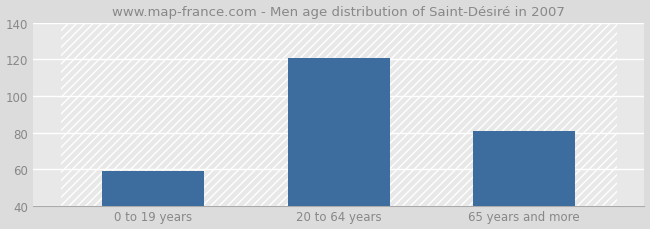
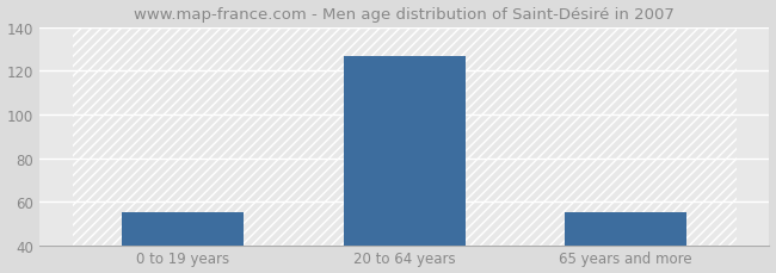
0 to 19 years: 59 -> 55
20 to 64 years: 121 -> 127
65 years and more: 81 -> 55
